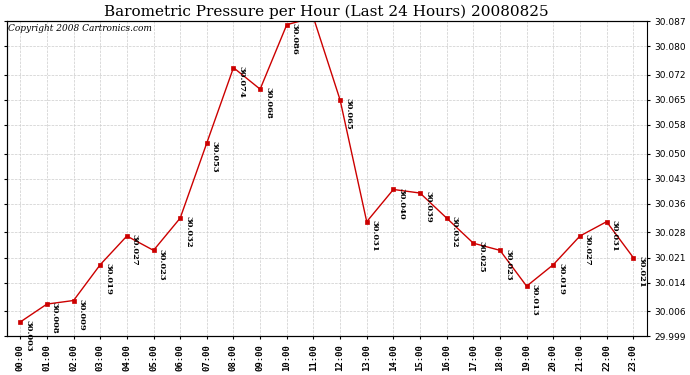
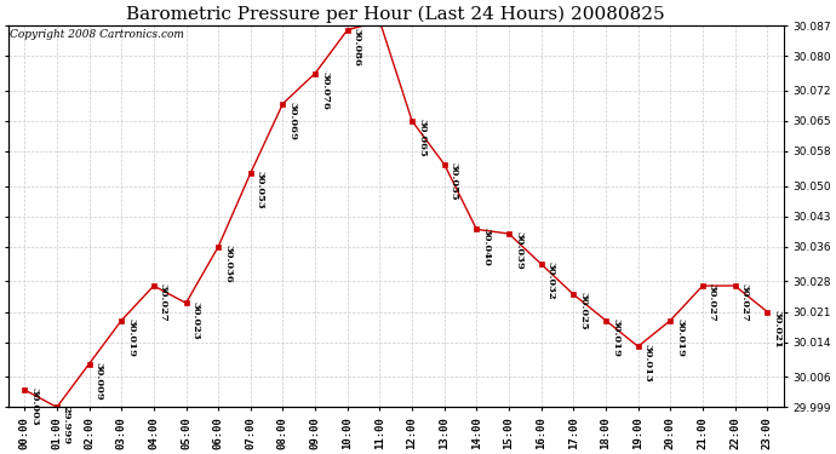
01:00: 30.008 -> 29.999
06:00: 30.032 -> 30.036
08:00: 30.074 -> 30.069
09:00: 30.068 -> 30.076
13:00: 30.031 -> 30.055
18:00: 30.023 -> 30.019
22:00: 30.031 -> 30.027
